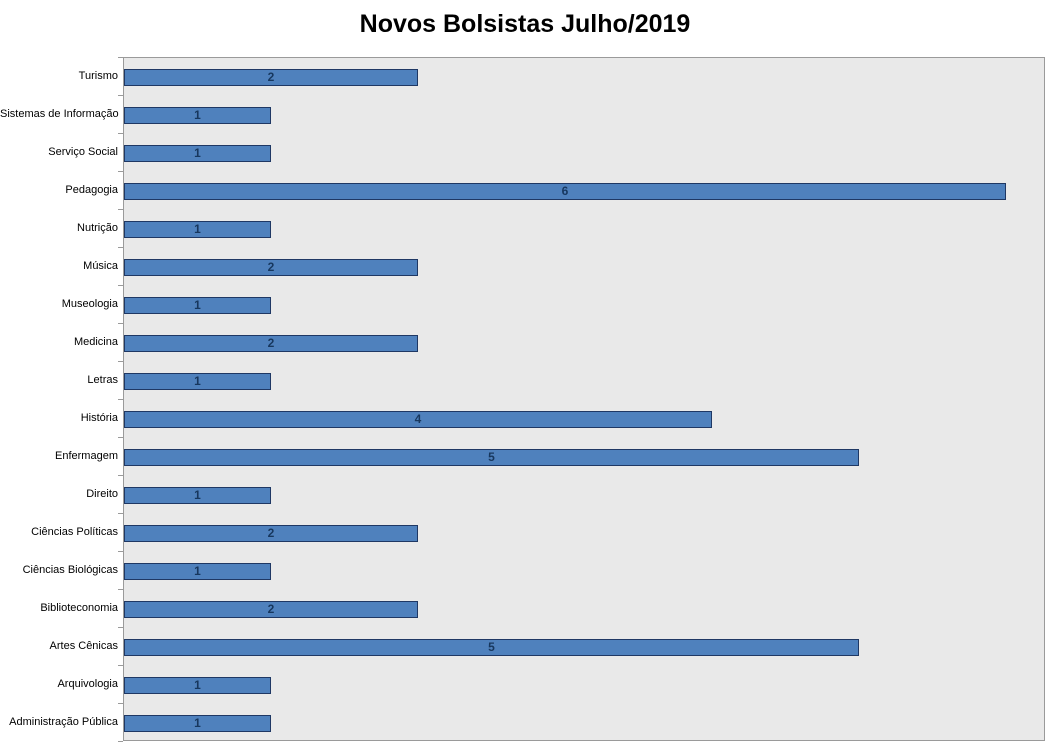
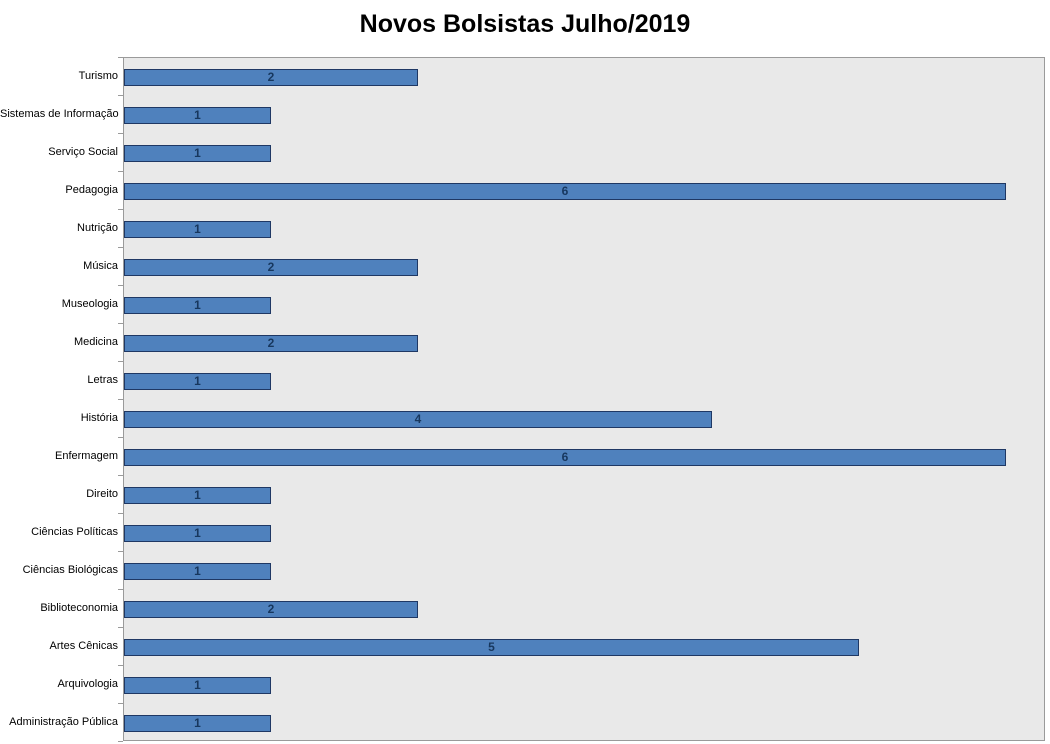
Enfermagem: 5 -> 6
Ciências Políticas: 2 -> 1
